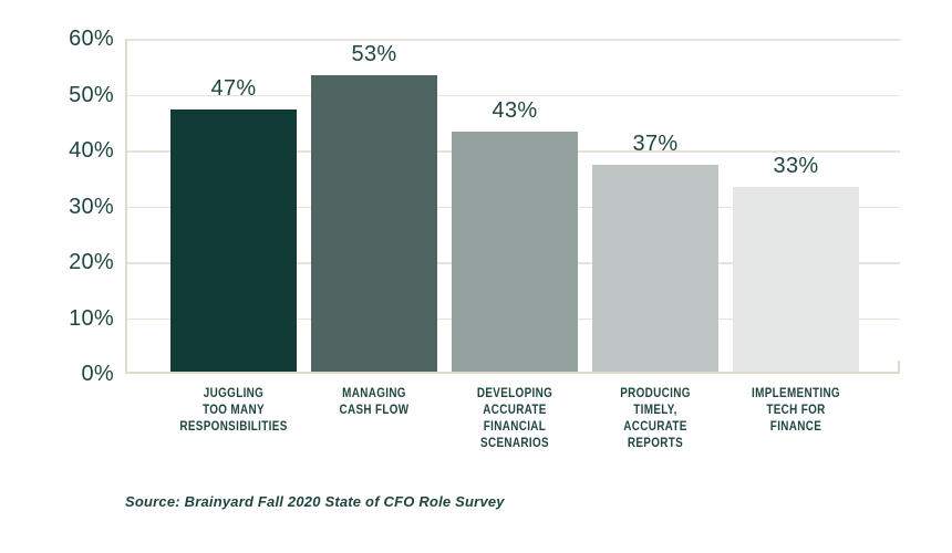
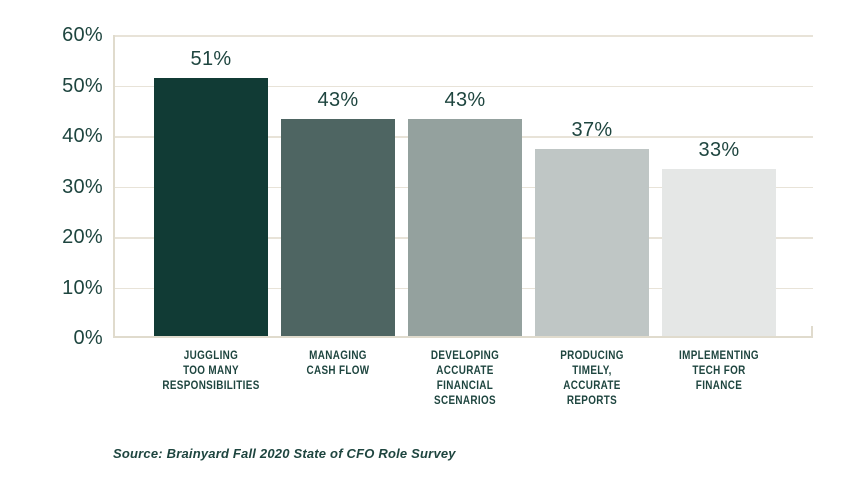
JUGGLING TOO MANY RESPONSIBILITIES: 47% -> 51%
MANAGING CASH FLOW: 53% -> 43%
